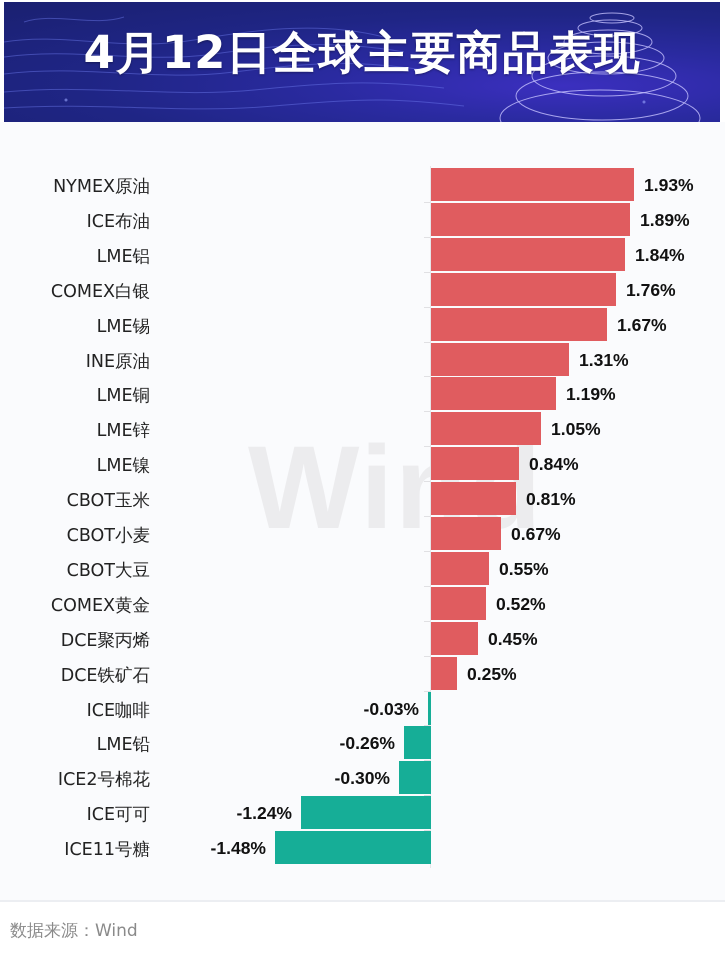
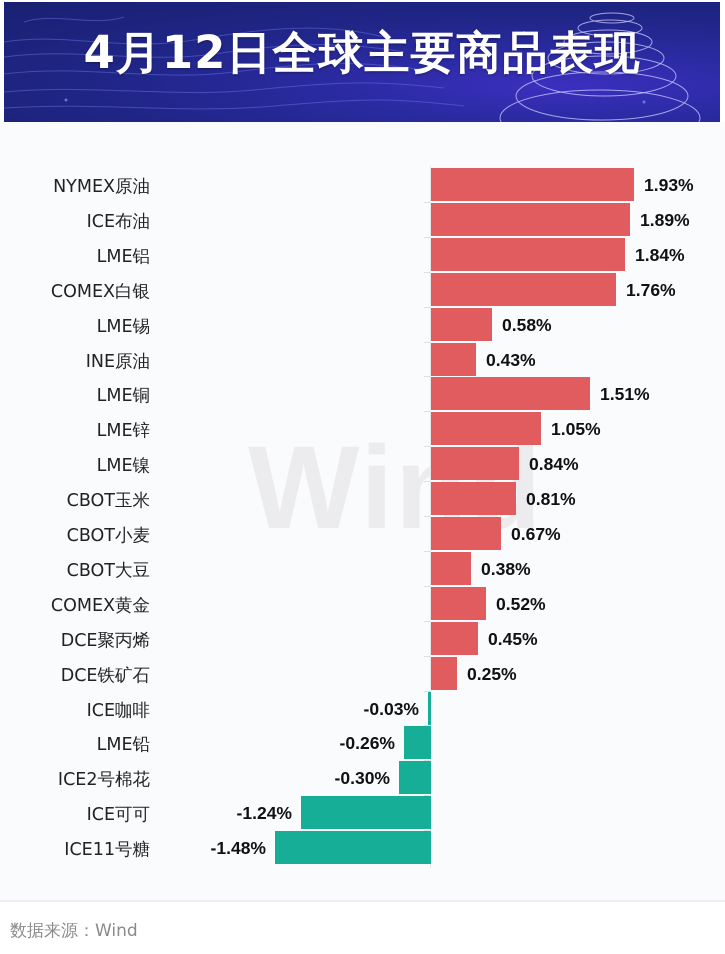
LME锡: 1.67% -> 0.58%
INE原油: 1.31% -> 0.43%
LME铜: 1.19% -> 1.51%
CBOT大豆: 0.55% -> 0.38%
